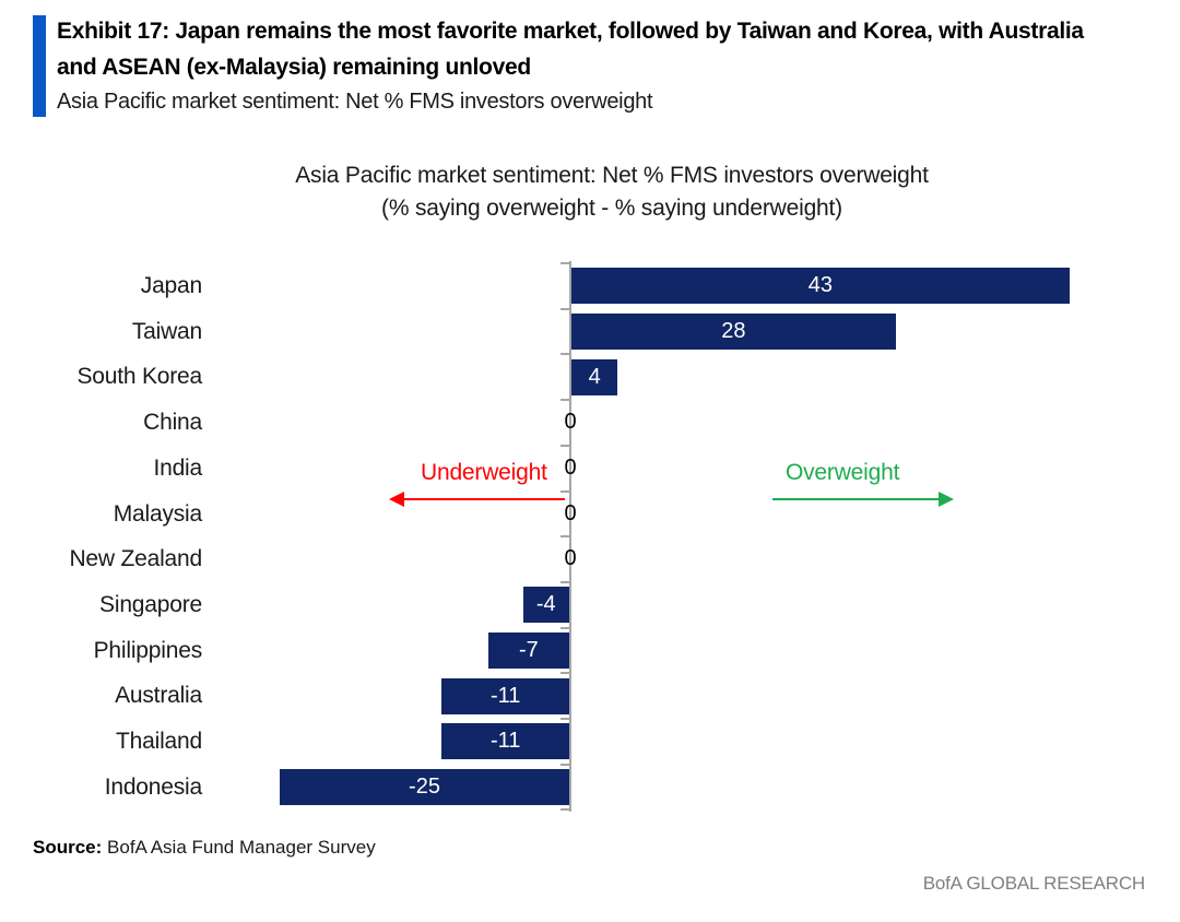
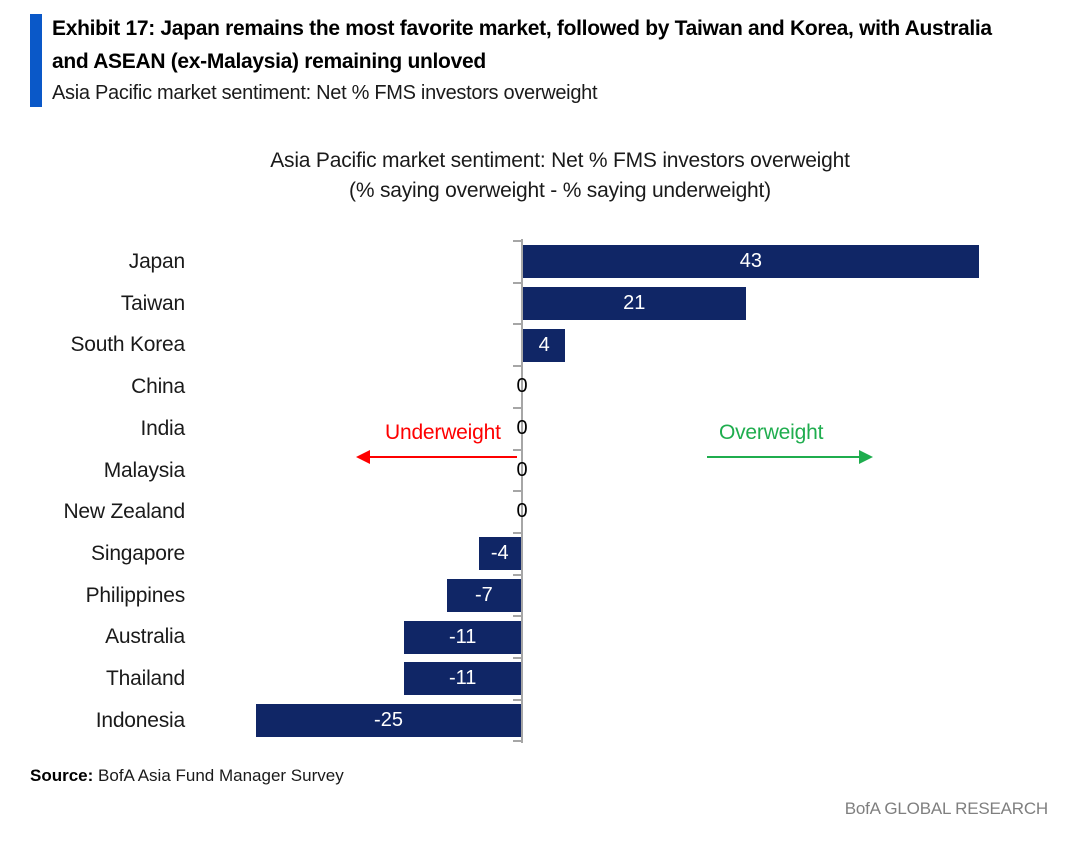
Taiwan: 28 -> 21
